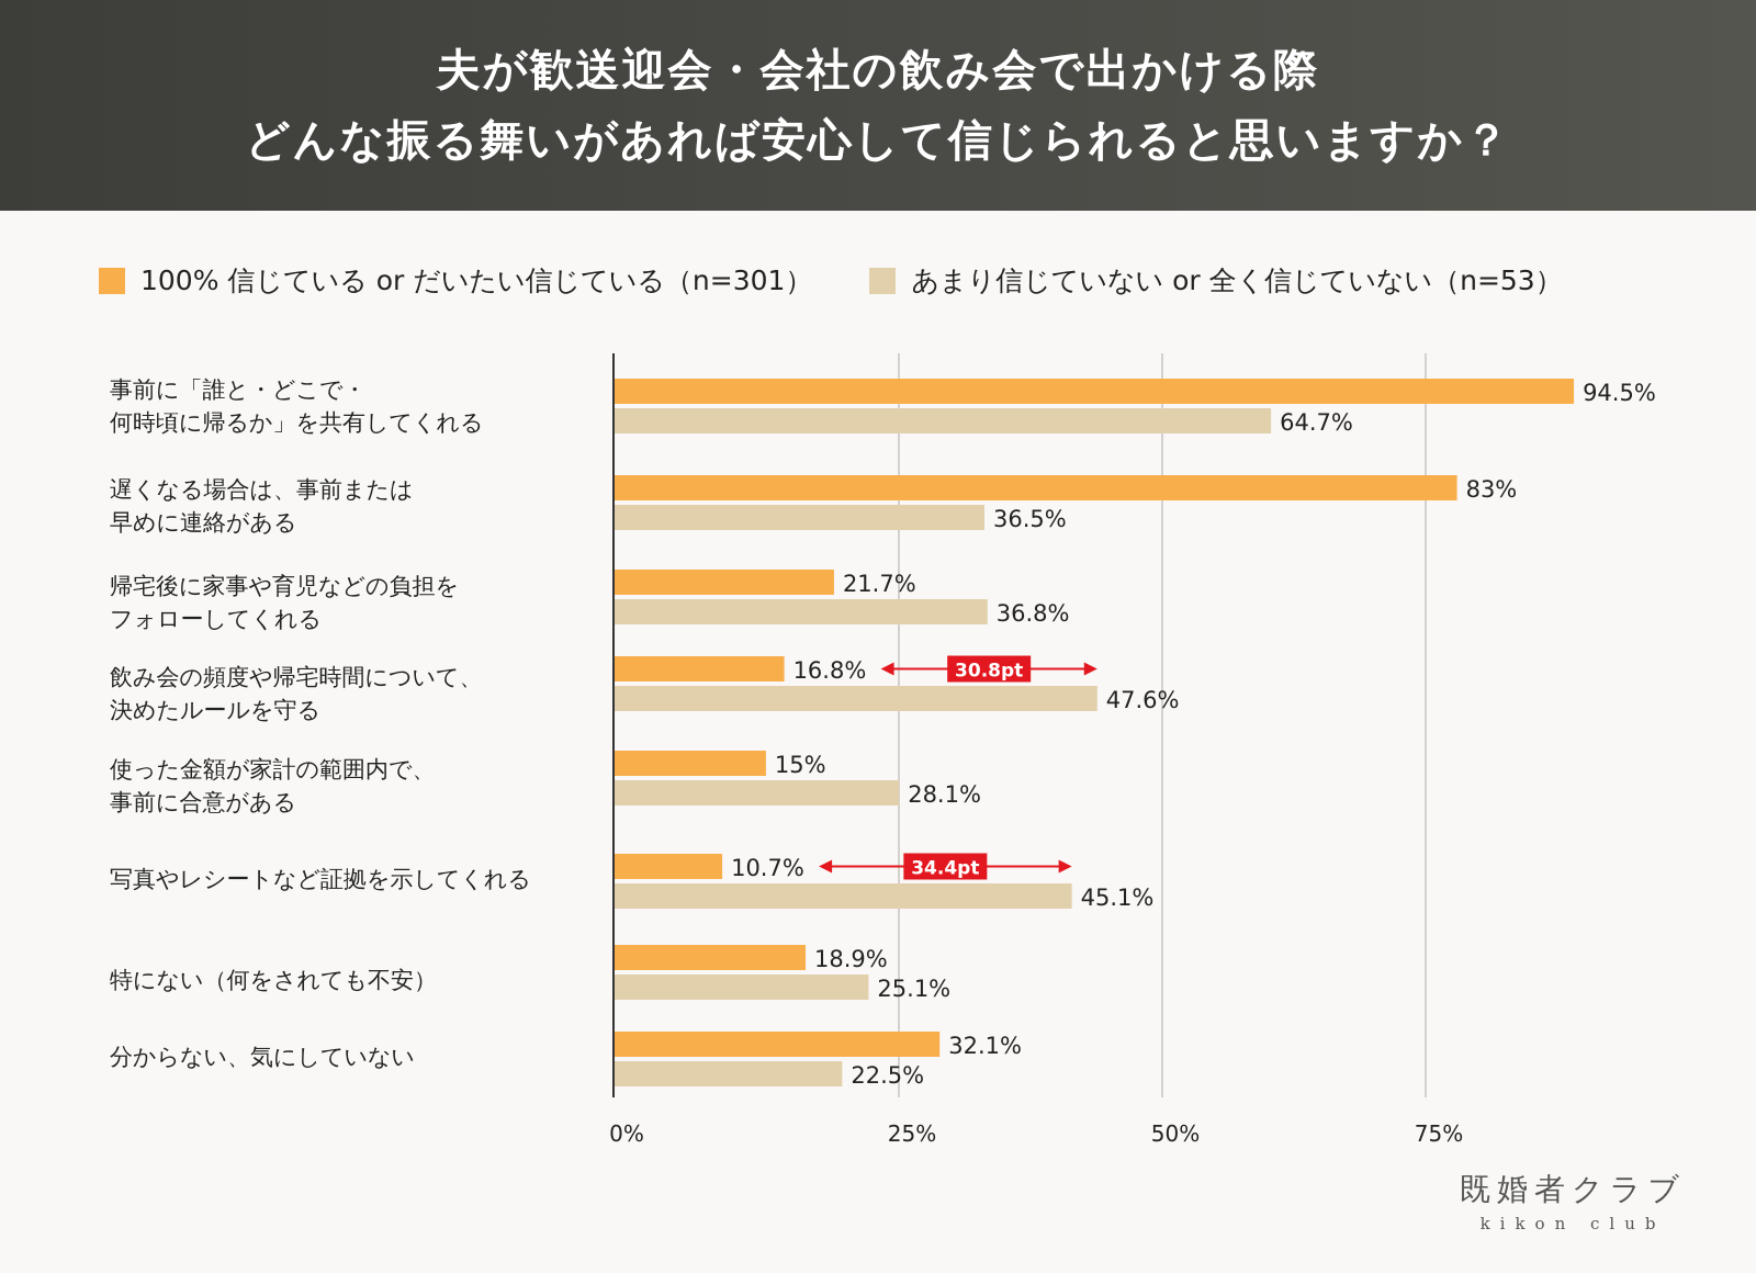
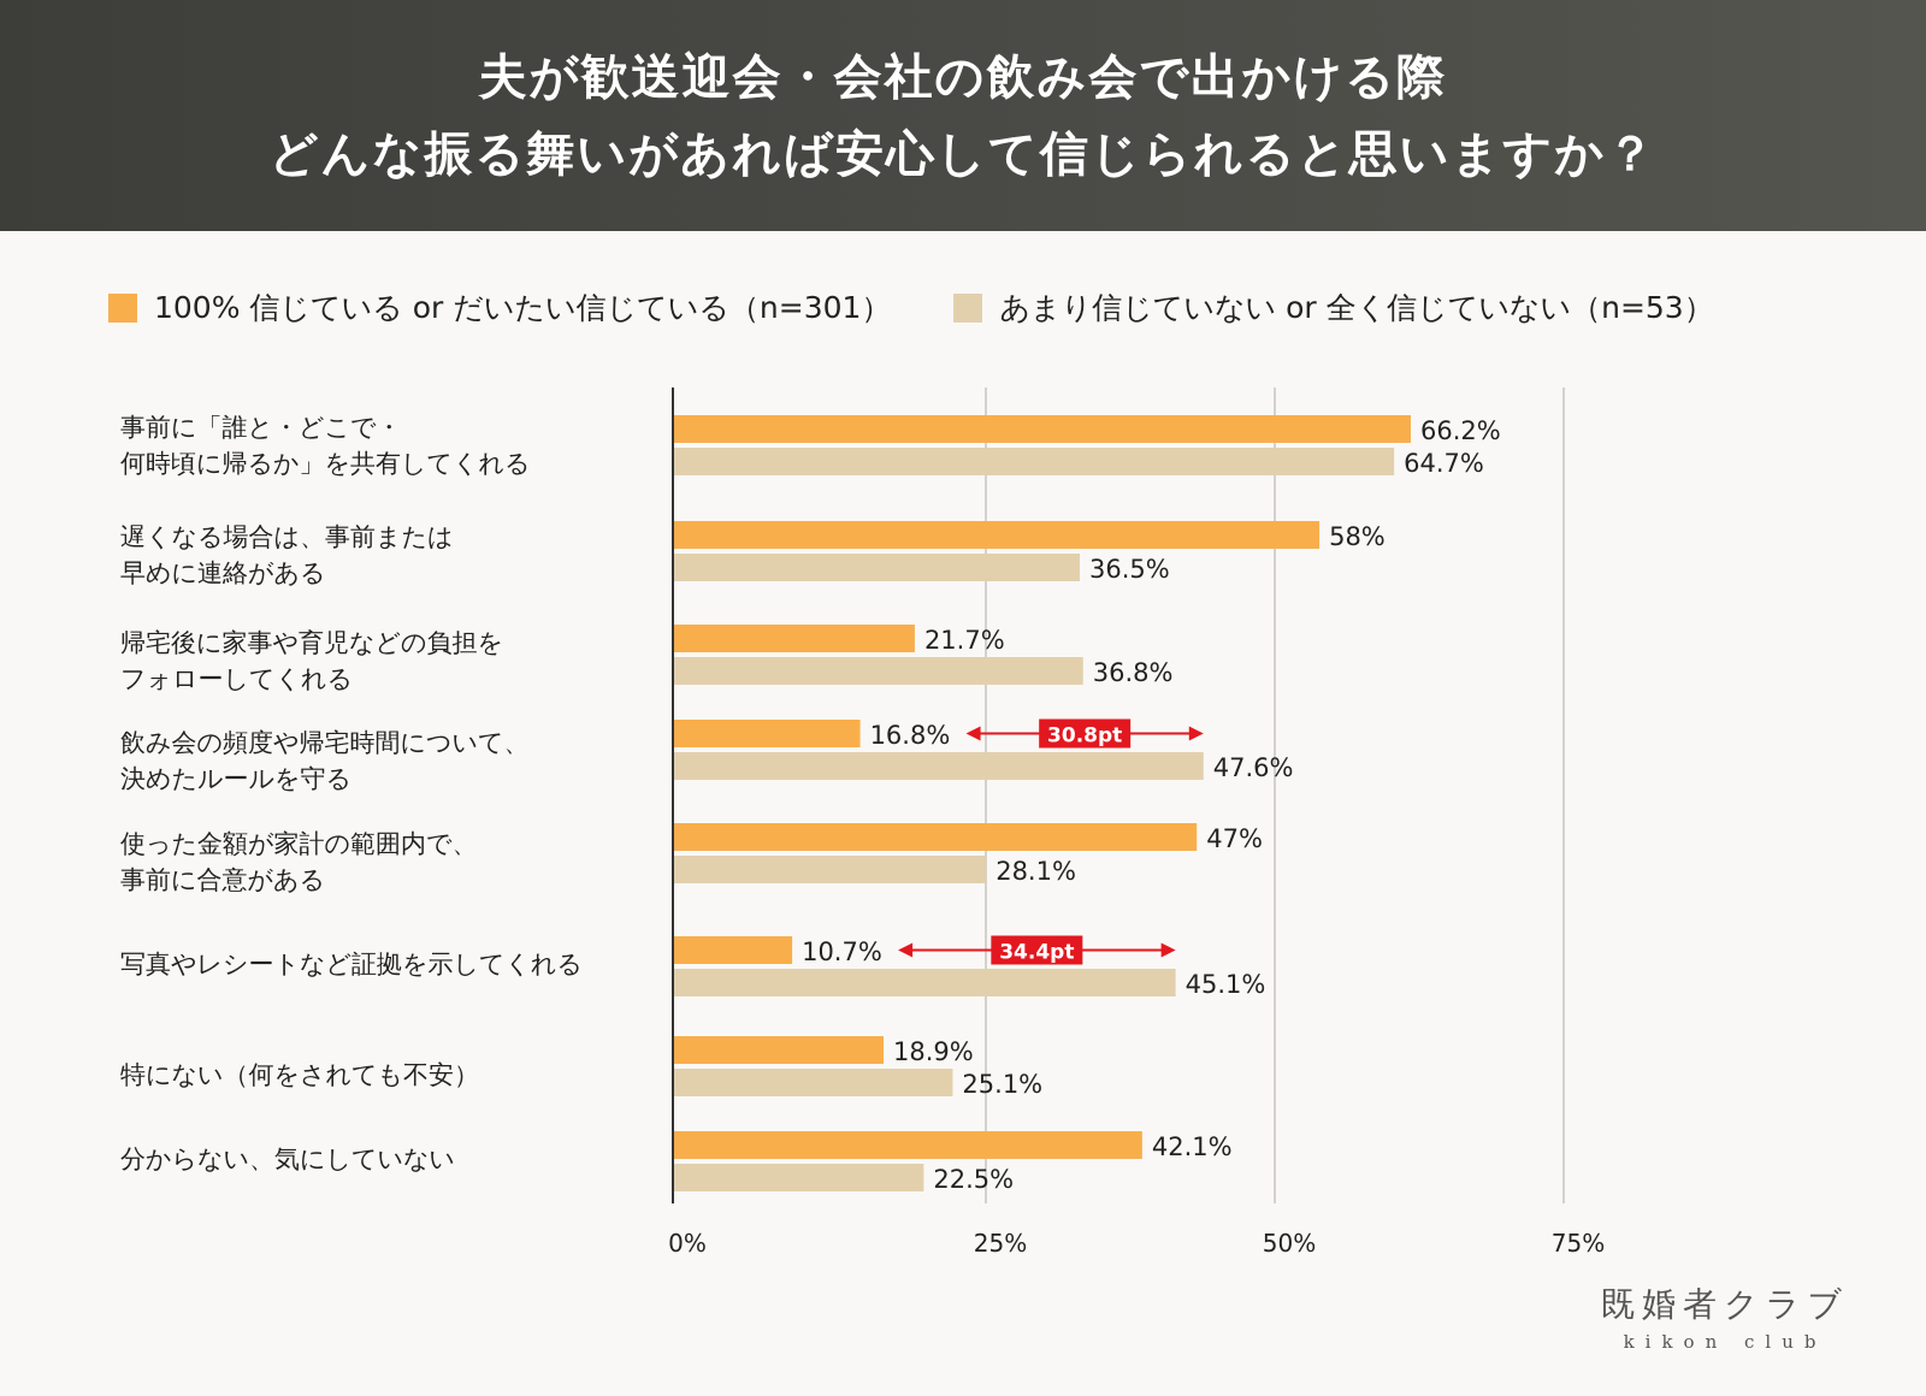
100% 信じている or だいたい信じている（n=301）/事前に「誰と・どこで・ 何時頃に帰るか」を共有してくれる: 94.5% -> 66.2%
100% 信じている or だいたい信じている（n=301）/遅くなる場合は、事前または 早めに連絡がある: 83% -> 58%
100% 信じている or だいたい信じている（n=301）/使った金額が家計の範囲内で、 事前に合意がある: 15% -> 47%
100% 信じている or だいたい信じている（n=301）/分からない、気にしていない: 32.1% -> 42.1%
